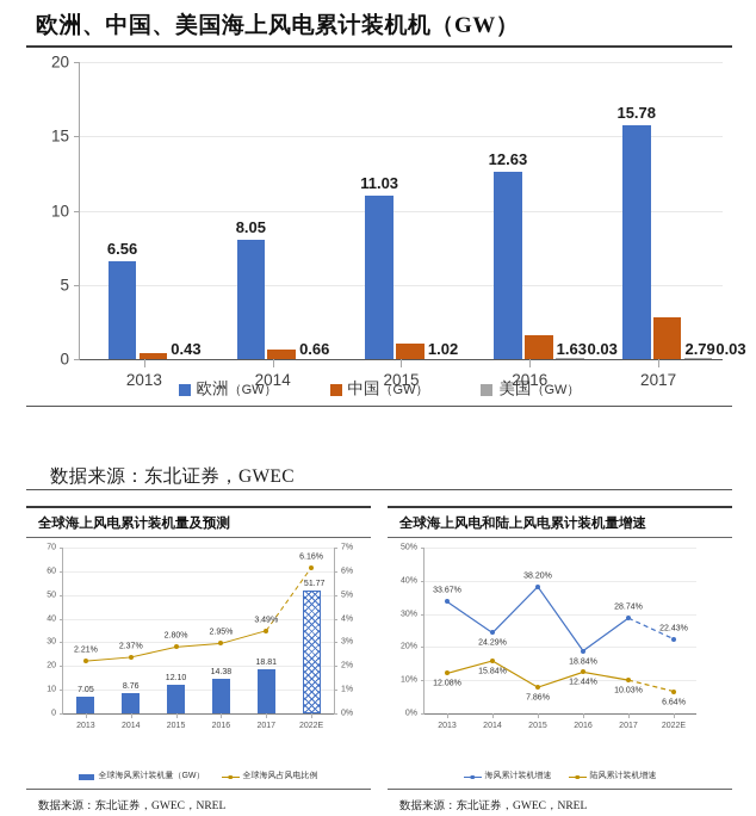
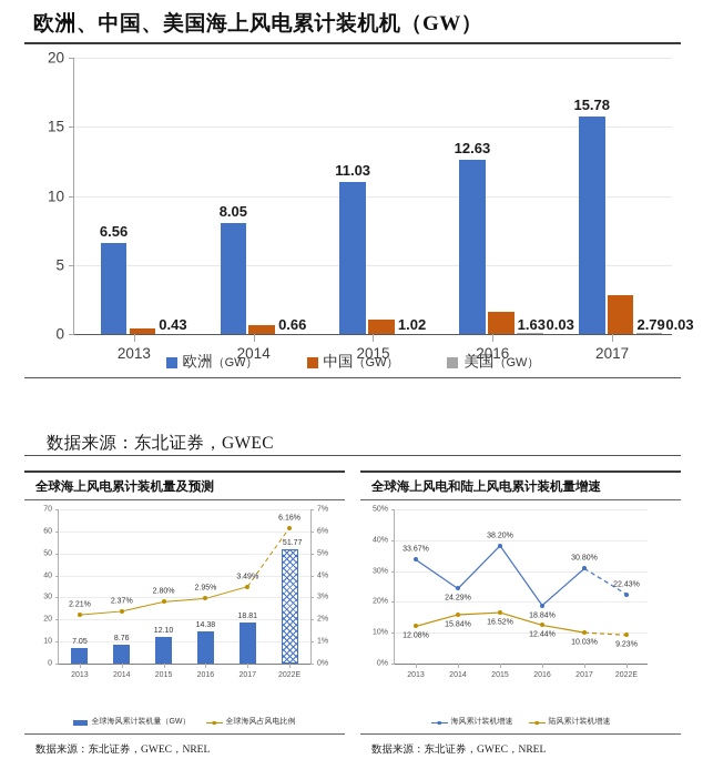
全球海上风电和陆上风电累计装机量增速/陆风累计装机增速/2015: 7.86% -> 16.52%
全球海上风电和陆上风电累计装机量增速/海风累计装机增速/2017: 28.74% -> 30.80%
全球海上风电和陆上风电累计装机量增速/陆风累计装机增速/2022E: 6.64% -> 9.23%
